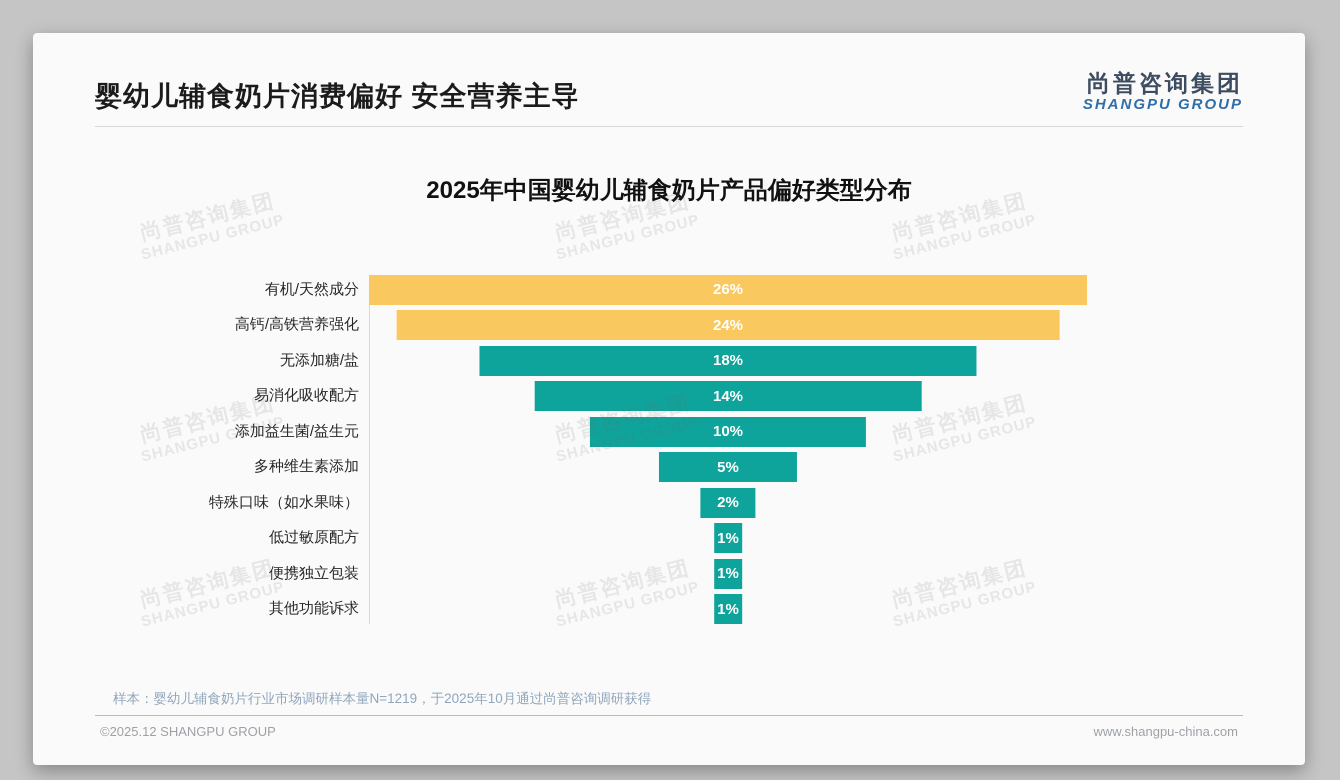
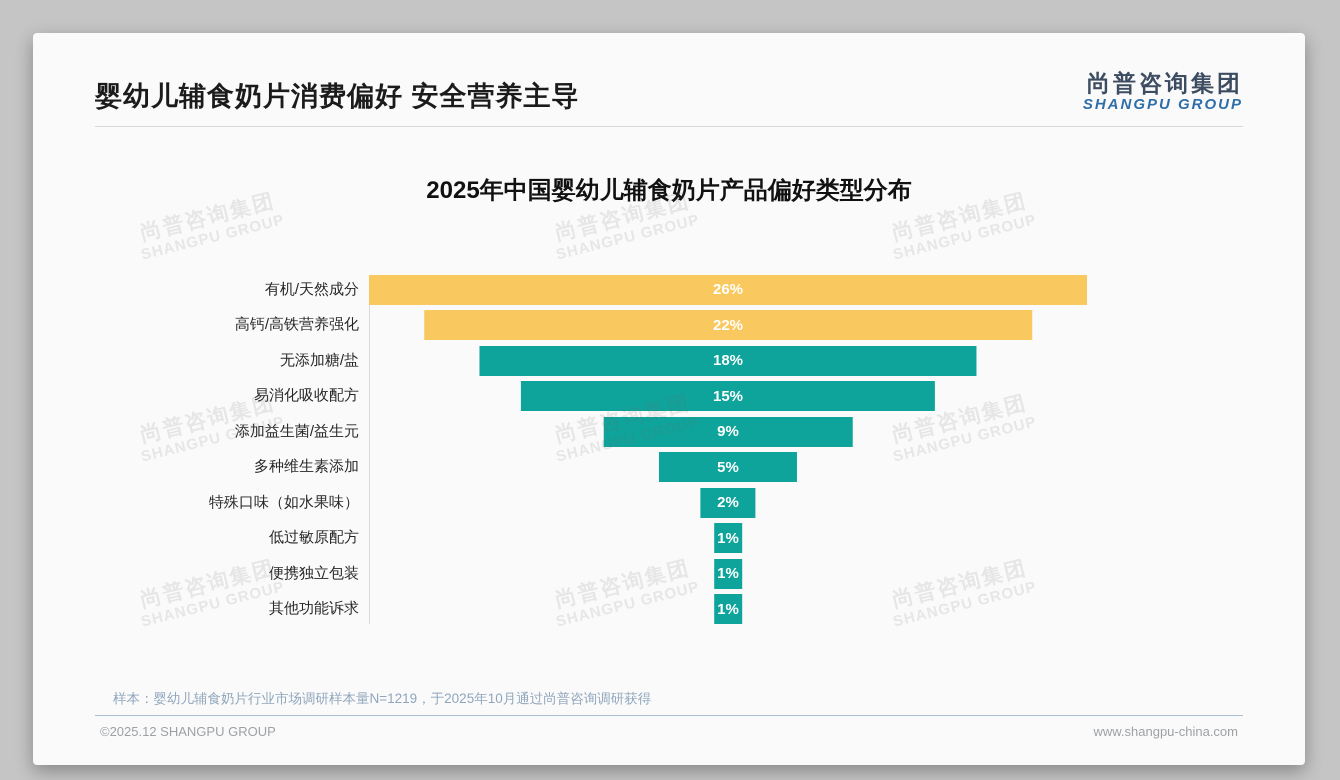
高钙/高铁营养强化: 24% -> 22%
易消化吸收配方: 14% -> 15%
添加益生菌/益生元: 10% -> 9%
